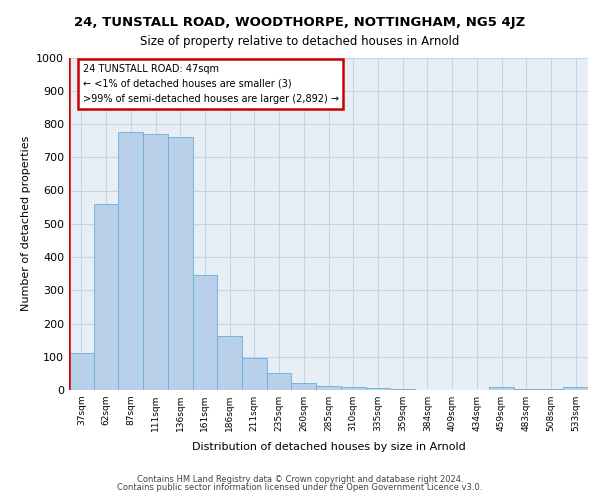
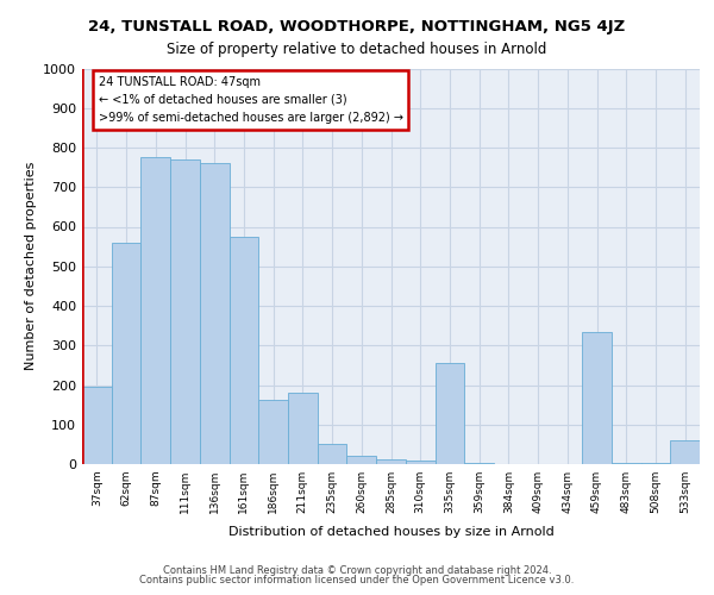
37sqm: 110 -> 195
161sqm: 345 -> 575
211sqm: 95 -> 180
335sqm: 5 -> 255
459sqm: 10 -> 335
533sqm: 10 -> 60
